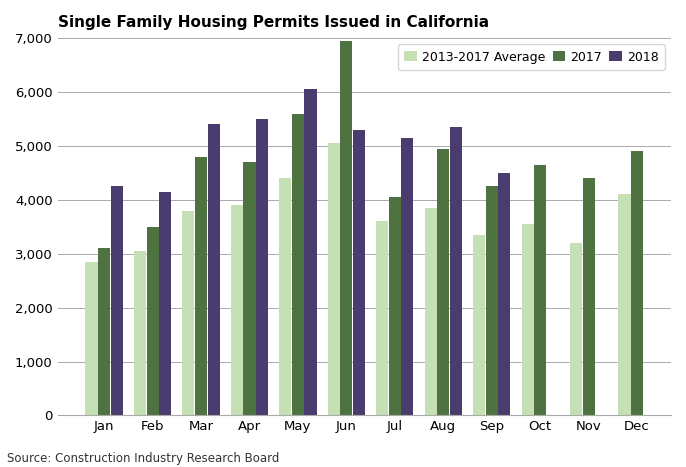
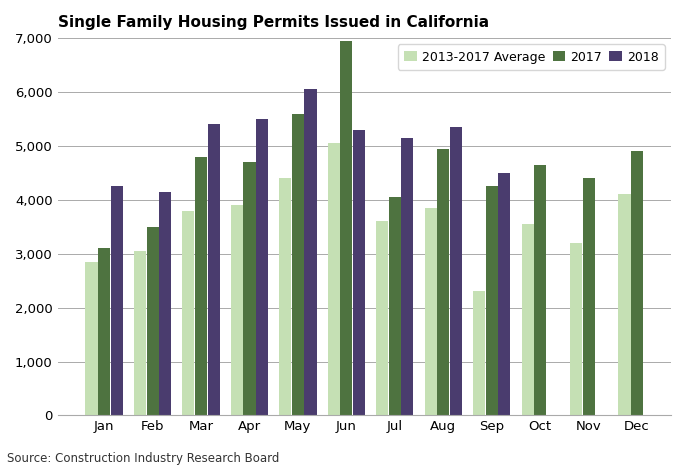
2013-2017 Average/Sep: 3,350 -> 2,300
